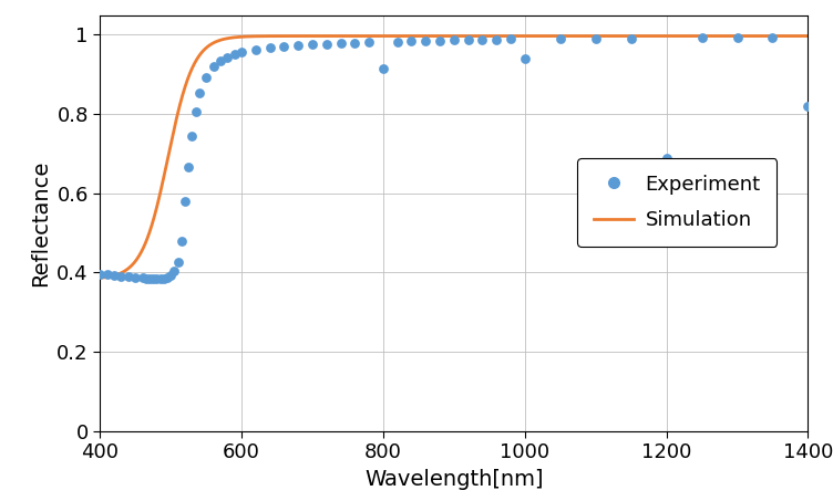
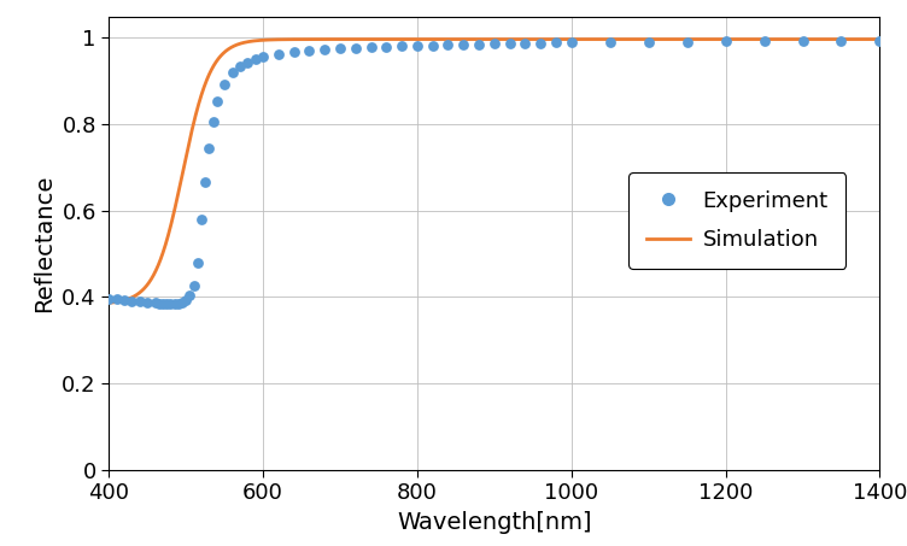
Experiment/800: 0.915 -> 0.982
Experiment/1000: 0.940 -> 0.989
Experiment/1200: 0.690 -> 0.992
Experiment/1400: 0.820 -> 0.993
